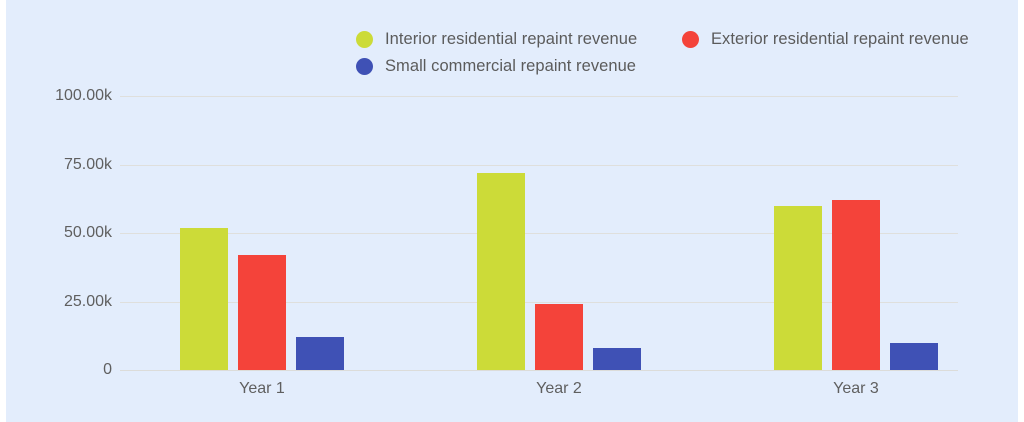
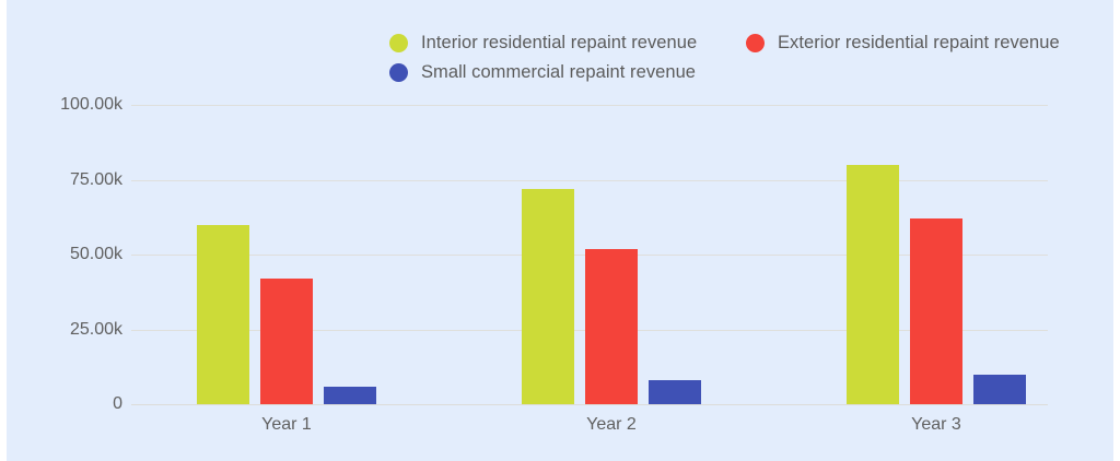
Interior residential repaint revenue/Year 1: 52k -> 60k
Small commercial repaint revenue/Year 1: 12k -> 6k
Exterior residential repaint revenue/Year 2: 24k -> 52k
Interior residential repaint revenue/Year 3: 60k -> 80k
